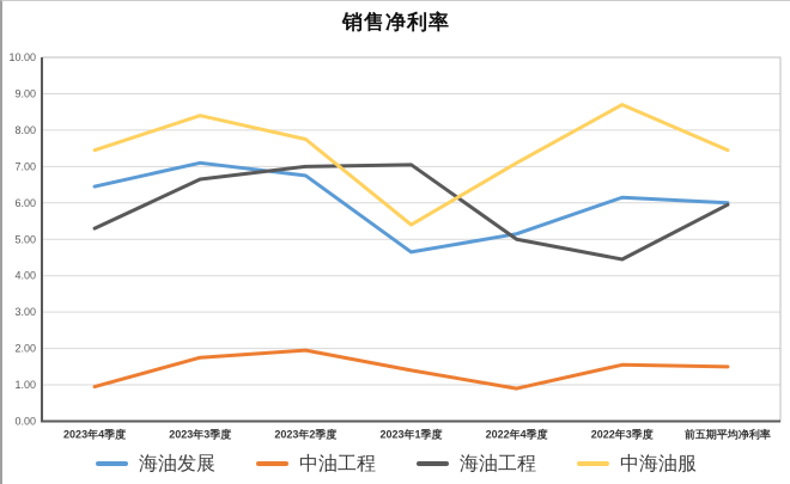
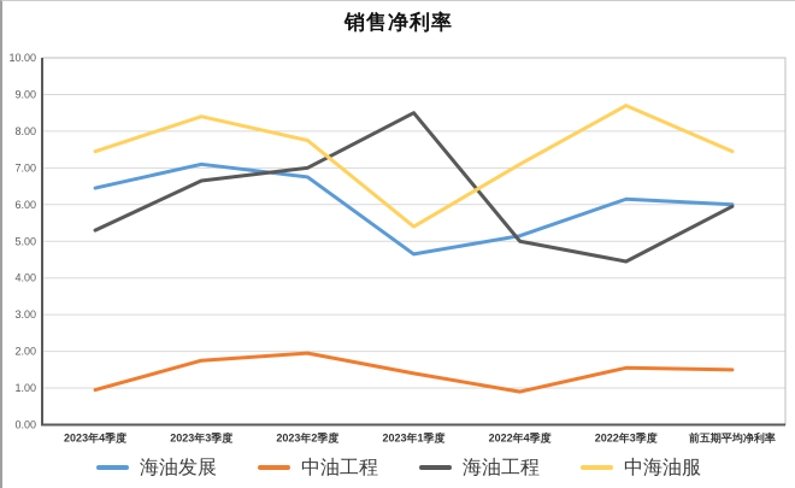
海油工程/2023年1季度: 7.0 -> 8.5
